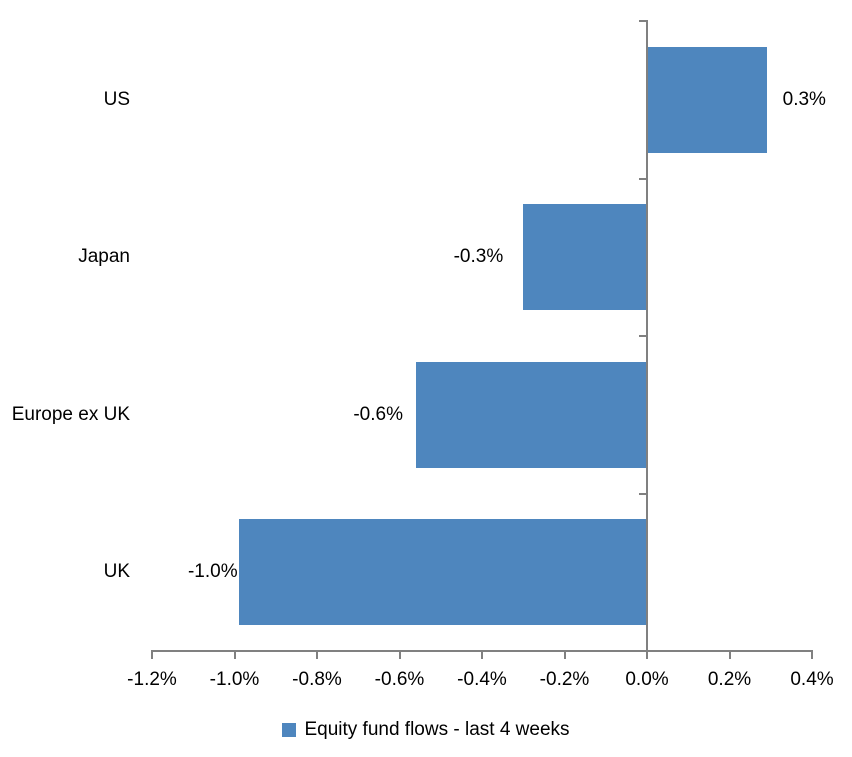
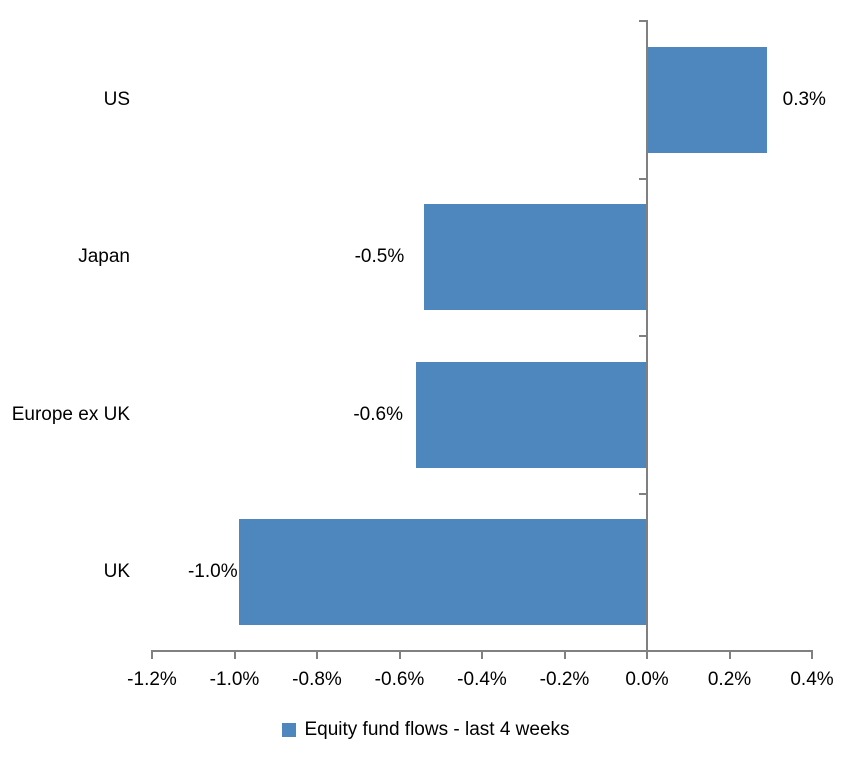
Japan: -0.3% -> -0.5%
